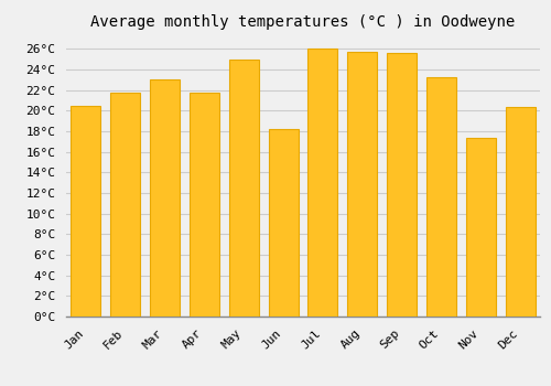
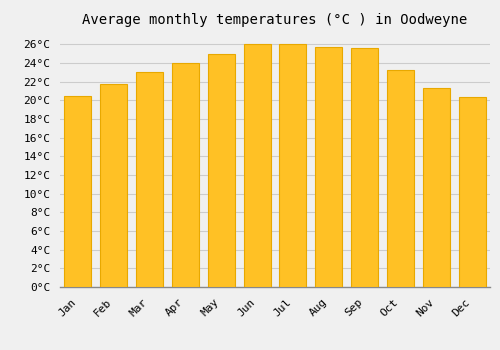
Apr: 21.8°C -> 24.0°C
Jun: 18.2°C -> 26.0°C
Nov: 17.4°C -> 21.3°C
